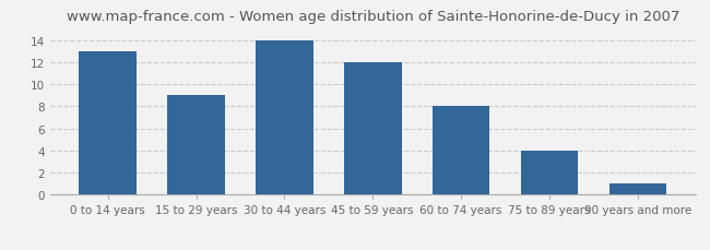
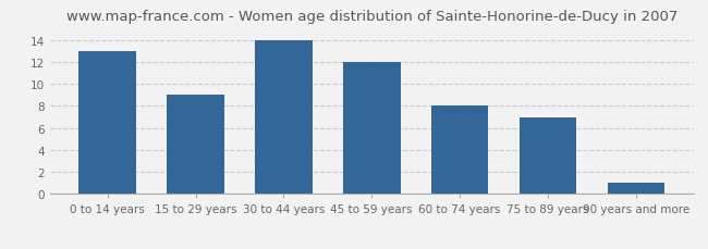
75 to 89 years: 4 -> 7
